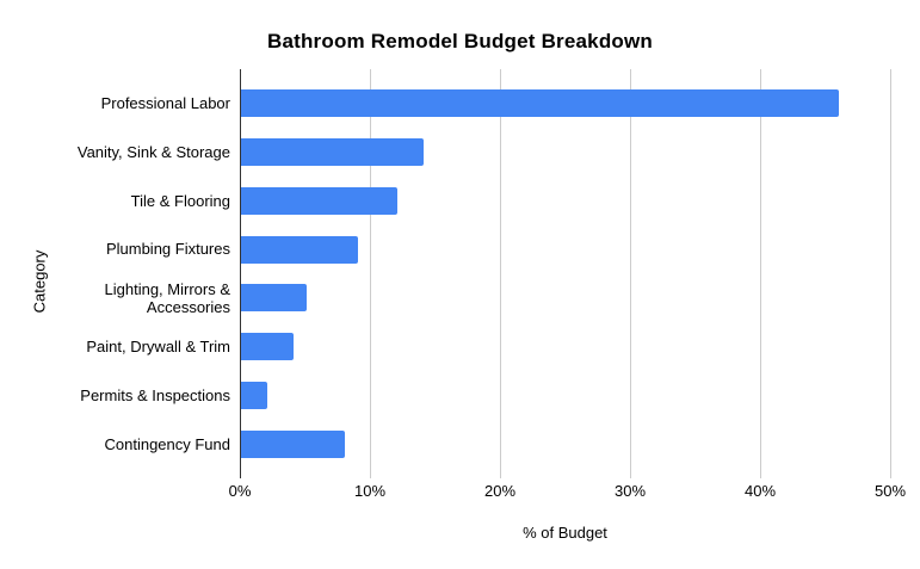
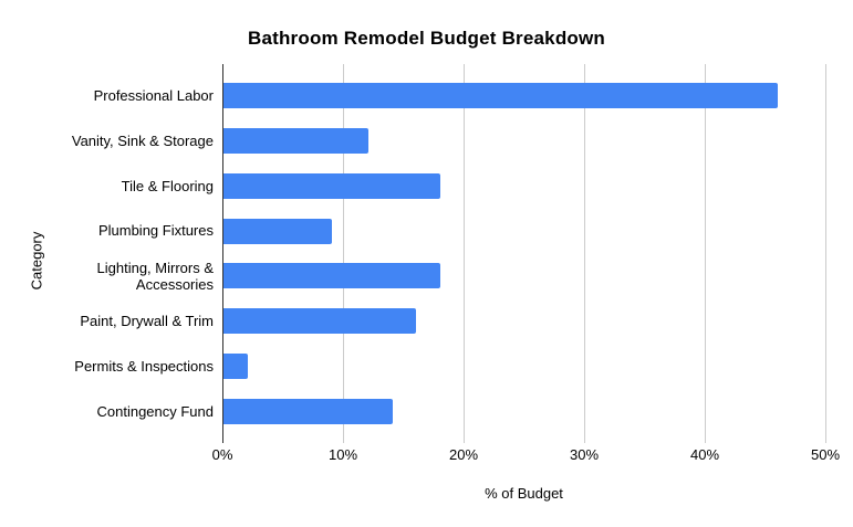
Vanity, Sink & Storage: 14% -> 12%
Tile & Flooring: 12% -> 18%
Lighting, Mirrors & Accessories: 5% -> 18%
Paint, Drywall & Trim: 4% -> 16%
Contingency Fund: 8% -> 14%
